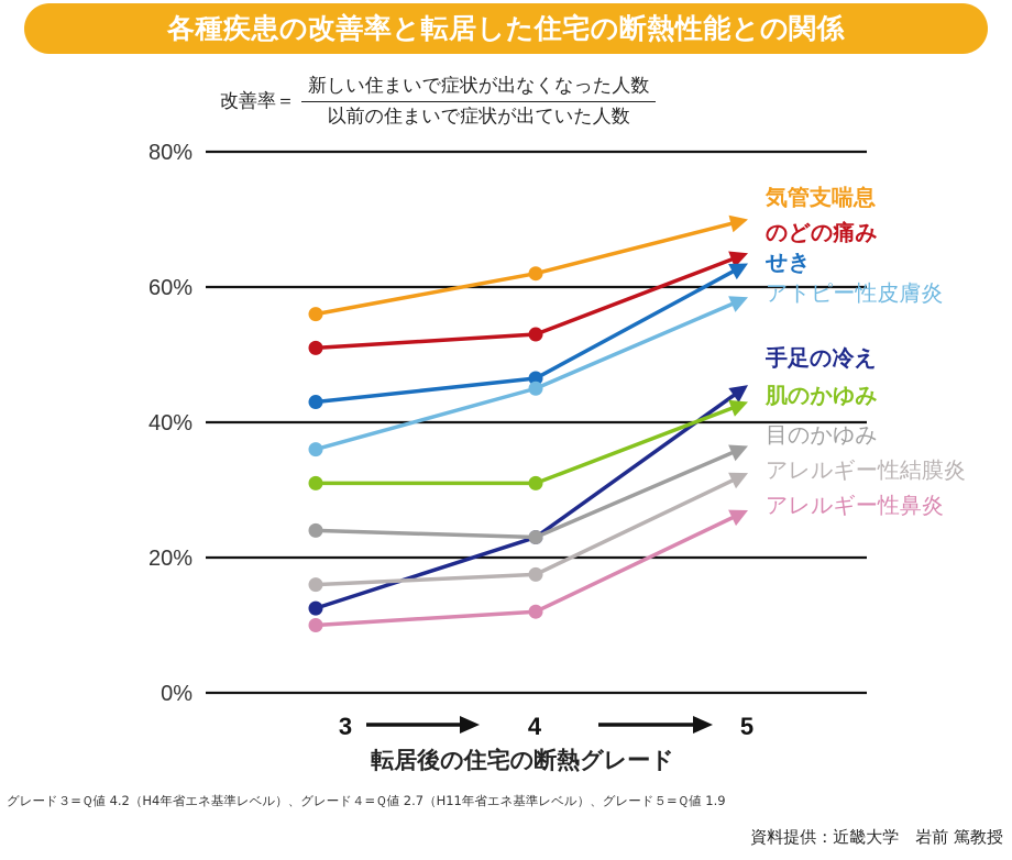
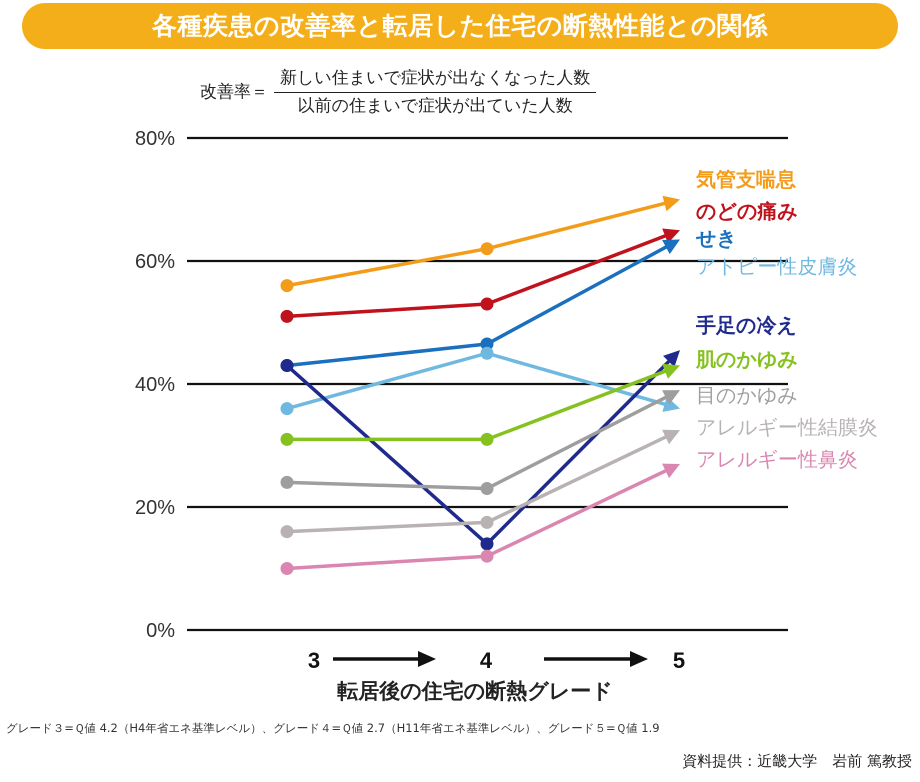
手足の冷え/3: 12% -> 43%
手足の冷え/4: 23% -> 14%
アトピー性皮膚炎/5: 58% -> 36%
目のかゆみ/5: 36% -> 39%
